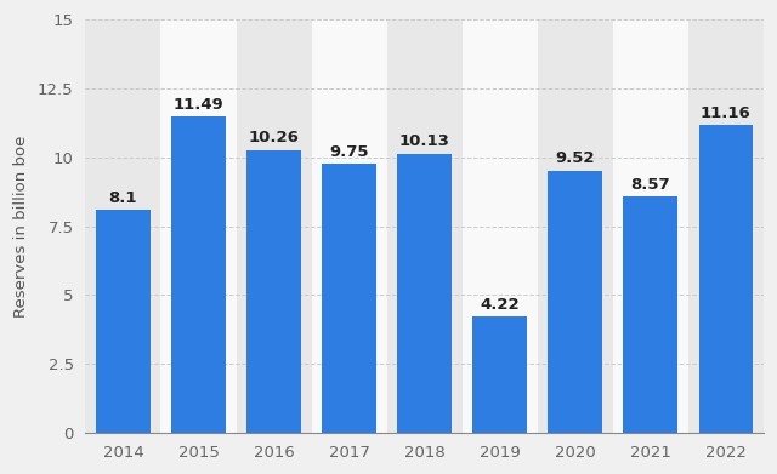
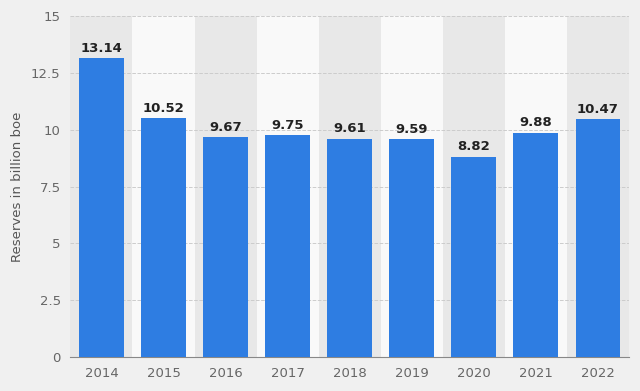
2014: 8.1 -> 13.14
2015: 11.49 -> 10.52
2016: 10.26 -> 9.67
2018: 10.13 -> 9.61
2019: 4.22 -> 9.59
2020: 9.52 -> 8.82
2021: 8.57 -> 9.88
2022: 11.16 -> 10.47
